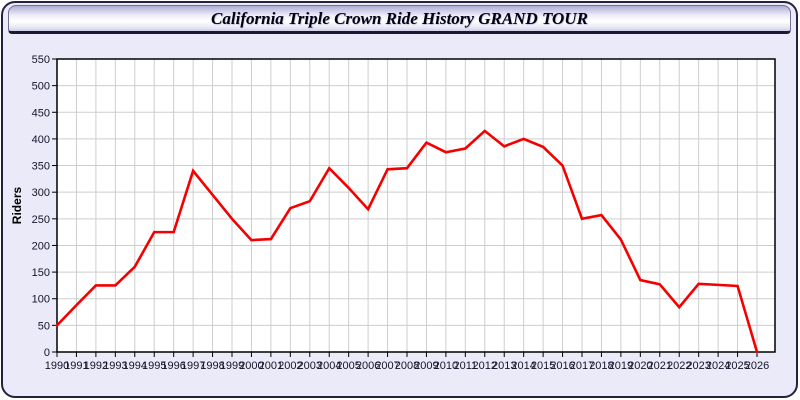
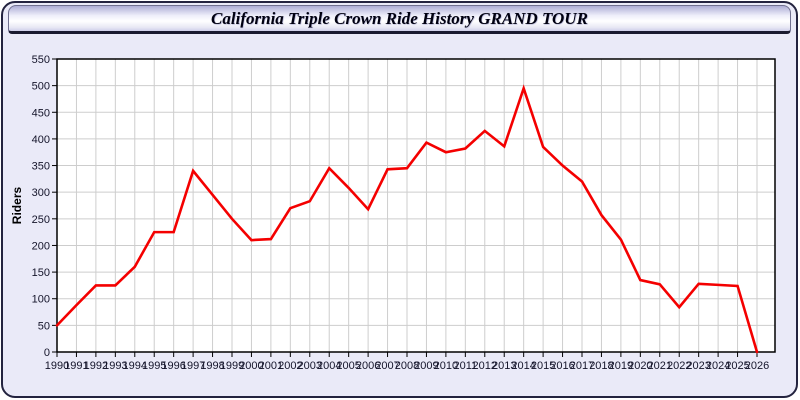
2014: 400 -> 500
2017: 250 -> 320
